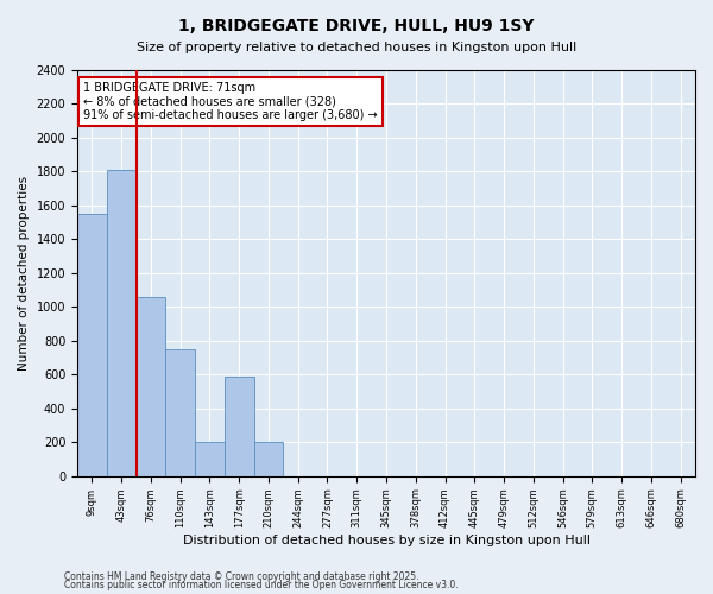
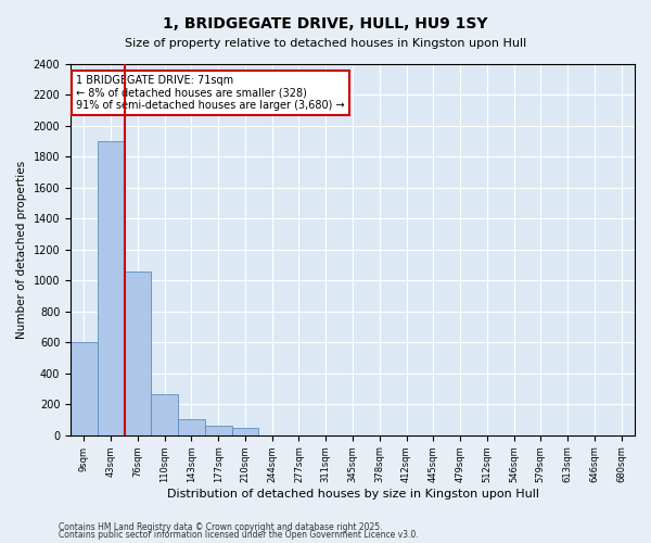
9sqm: 1550 -> 600
43sqm: 1810 -> 1900
110sqm: 750 -> 260
143sqm: 200 -> 100
177sqm: 590 -> 60
210sqm: 200 -> 50
